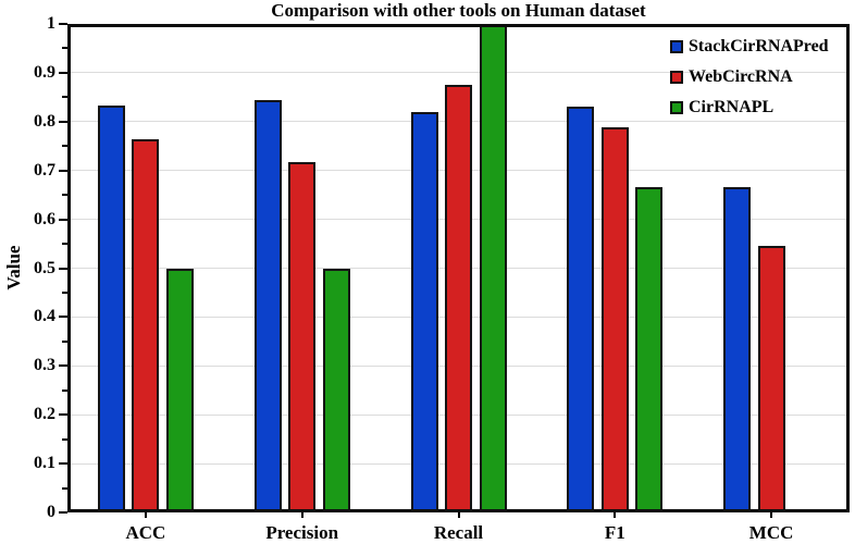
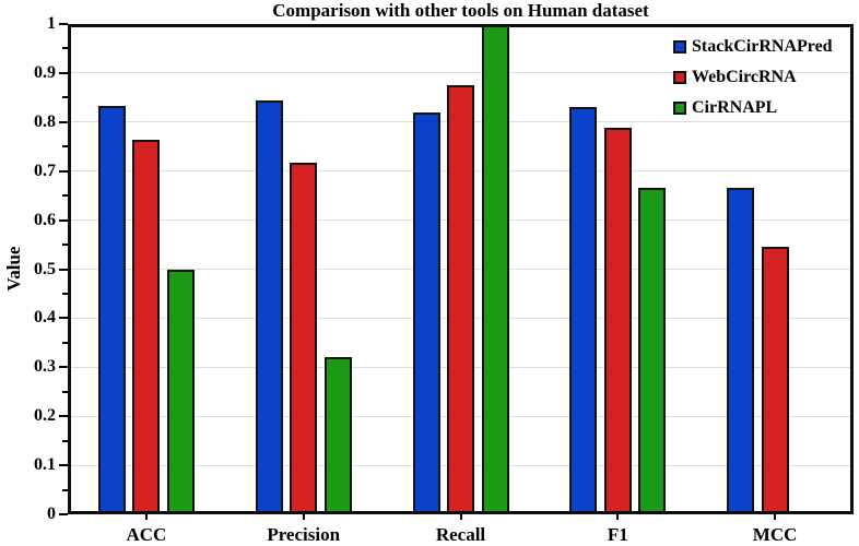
CirRNAPL/Precision: 0.50 -> 0.32
